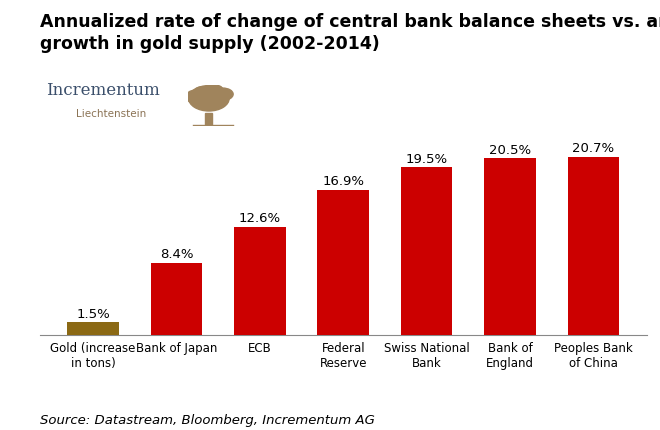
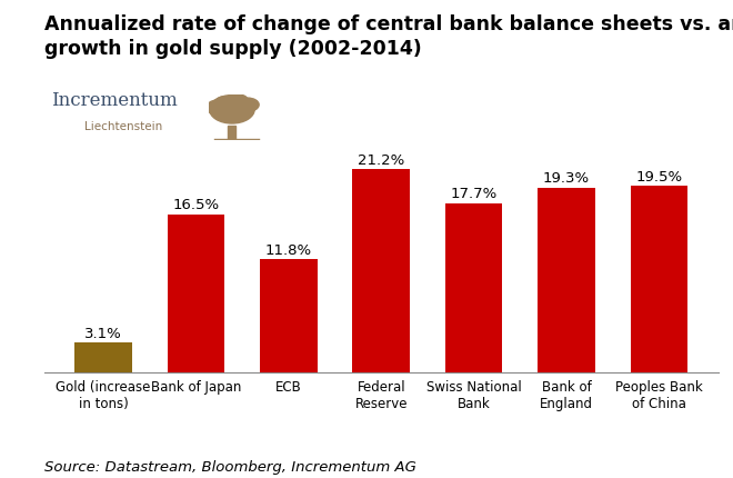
Gold (increase in tons): 1.5% -> 3.1%
Bank of Japan: 8.4% -> 16.5%
ECB: 12.6% -> 11.8%
Federal Reserve: 16.9% -> 21.2%
Swiss National Bank: 19.5% -> 17.7%
Bank of England: 20.5% -> 19.3%
Peoples Bank of China: 20.7% -> 19.5%
